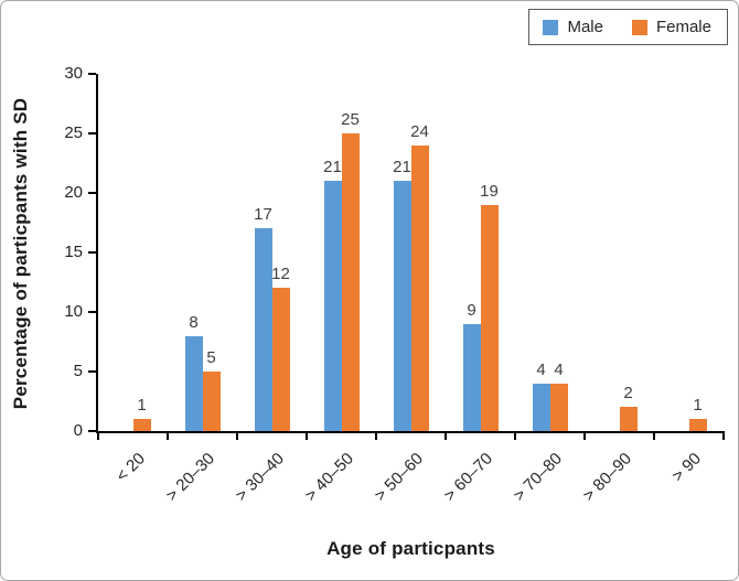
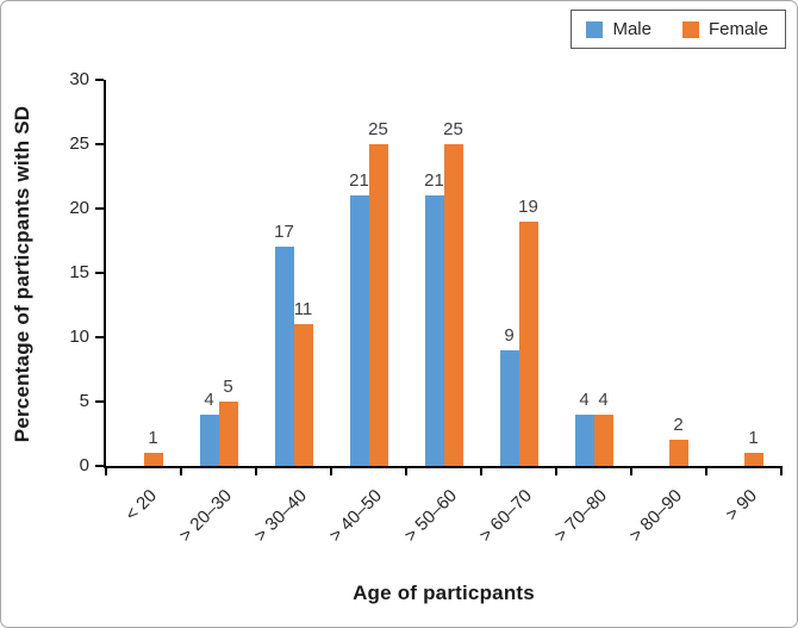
Male/> 20–30: 8 -> 4
Female/> 30–40: 12 -> 11
Female/> 50–60: 24 -> 25
